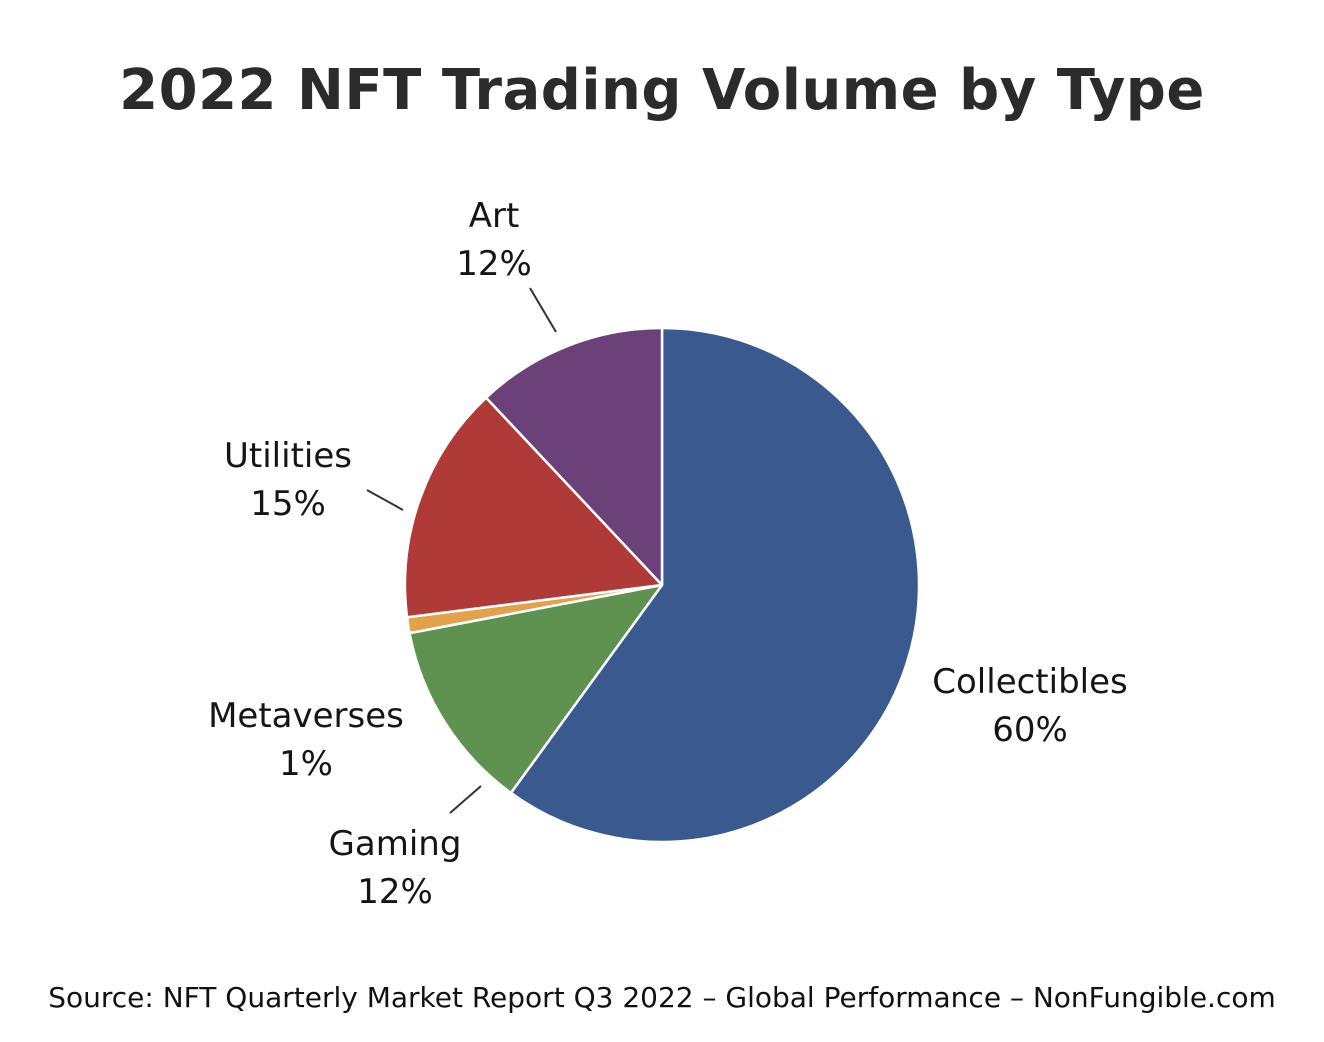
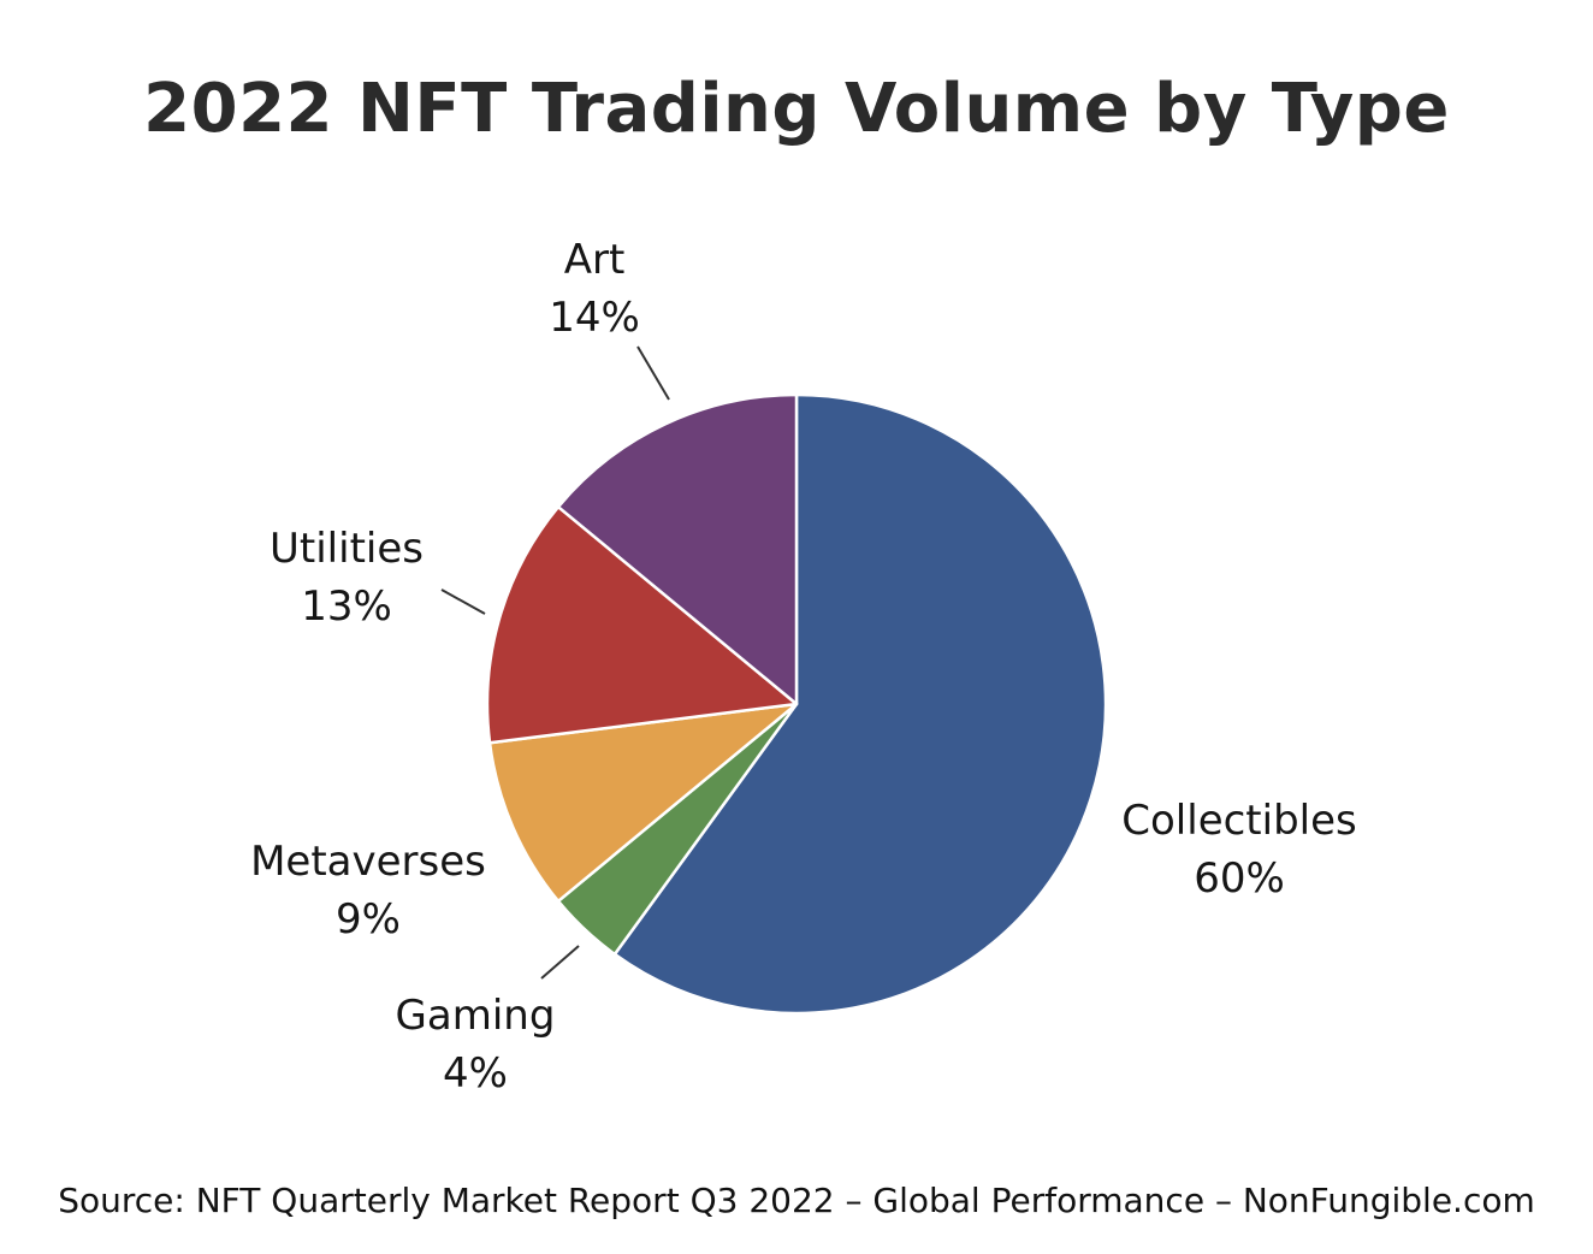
Gaming: 12% -> 4%
Metaverses: 1% -> 9%
Utilities: 15% -> 13%
Art: 12% -> 14%
